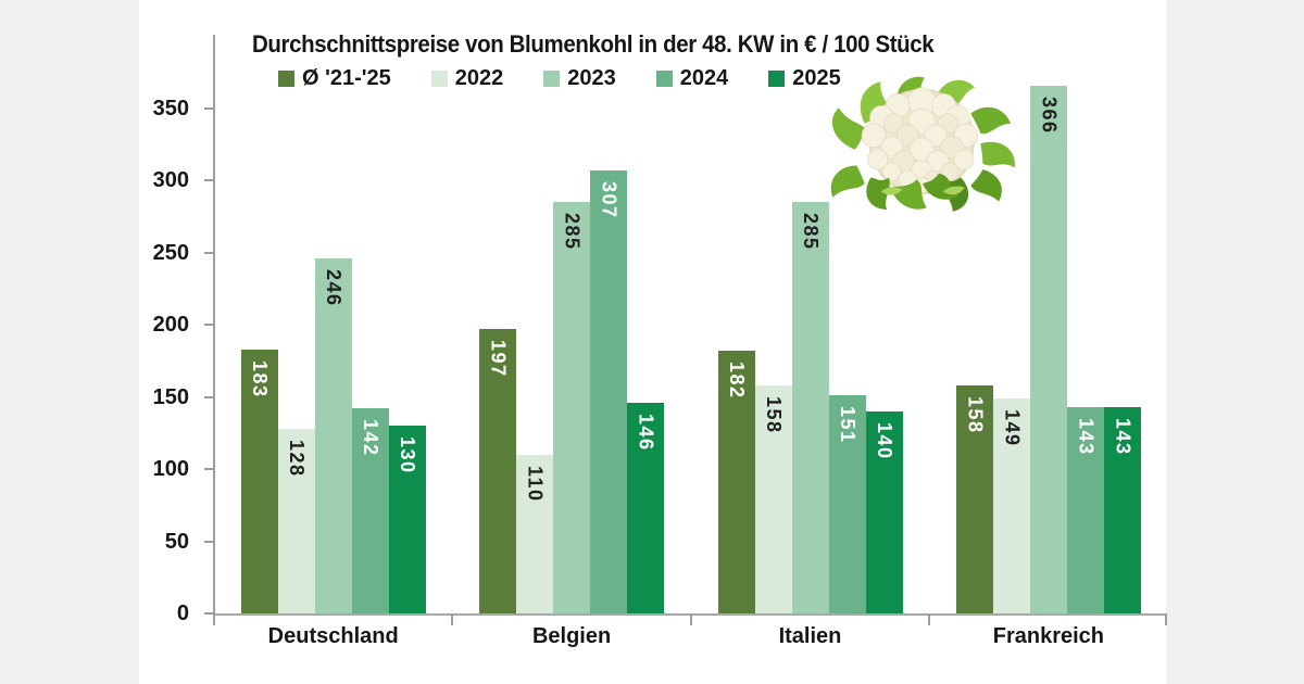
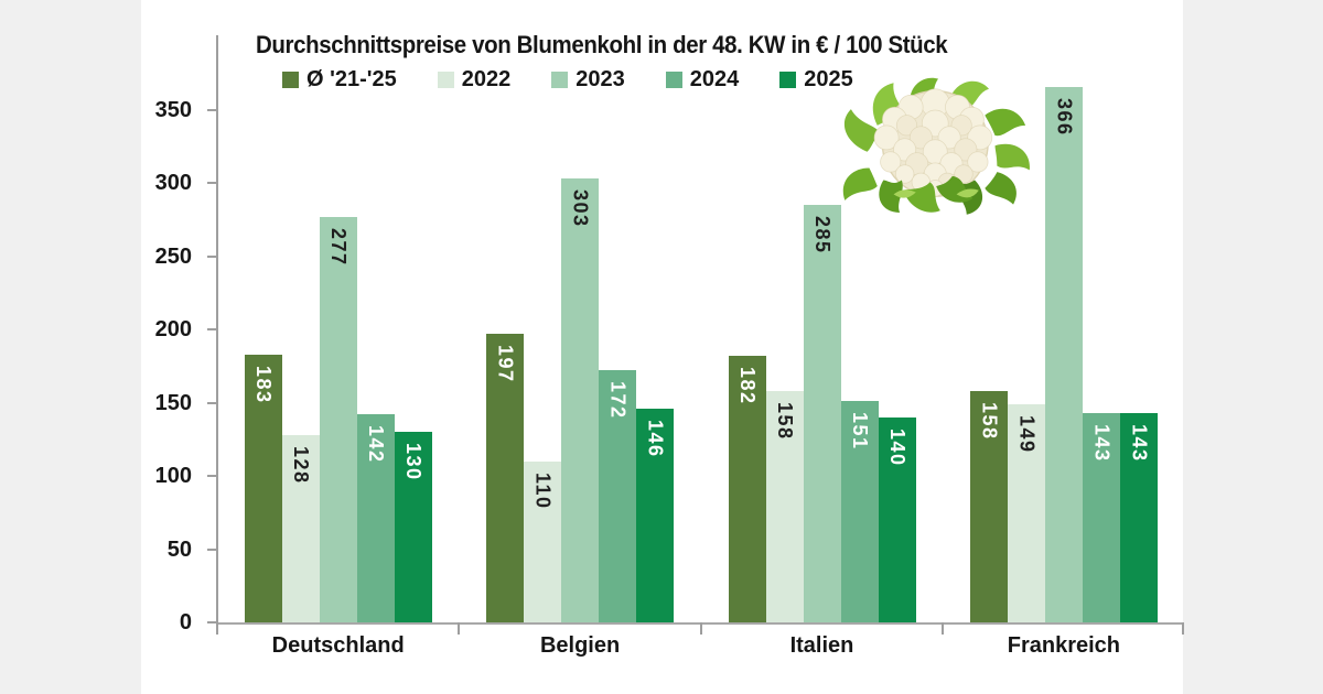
2023/Deutschland: 246 -> 277
2023/Belgien: 285 -> 303
2024/Belgien: 307 -> 172
